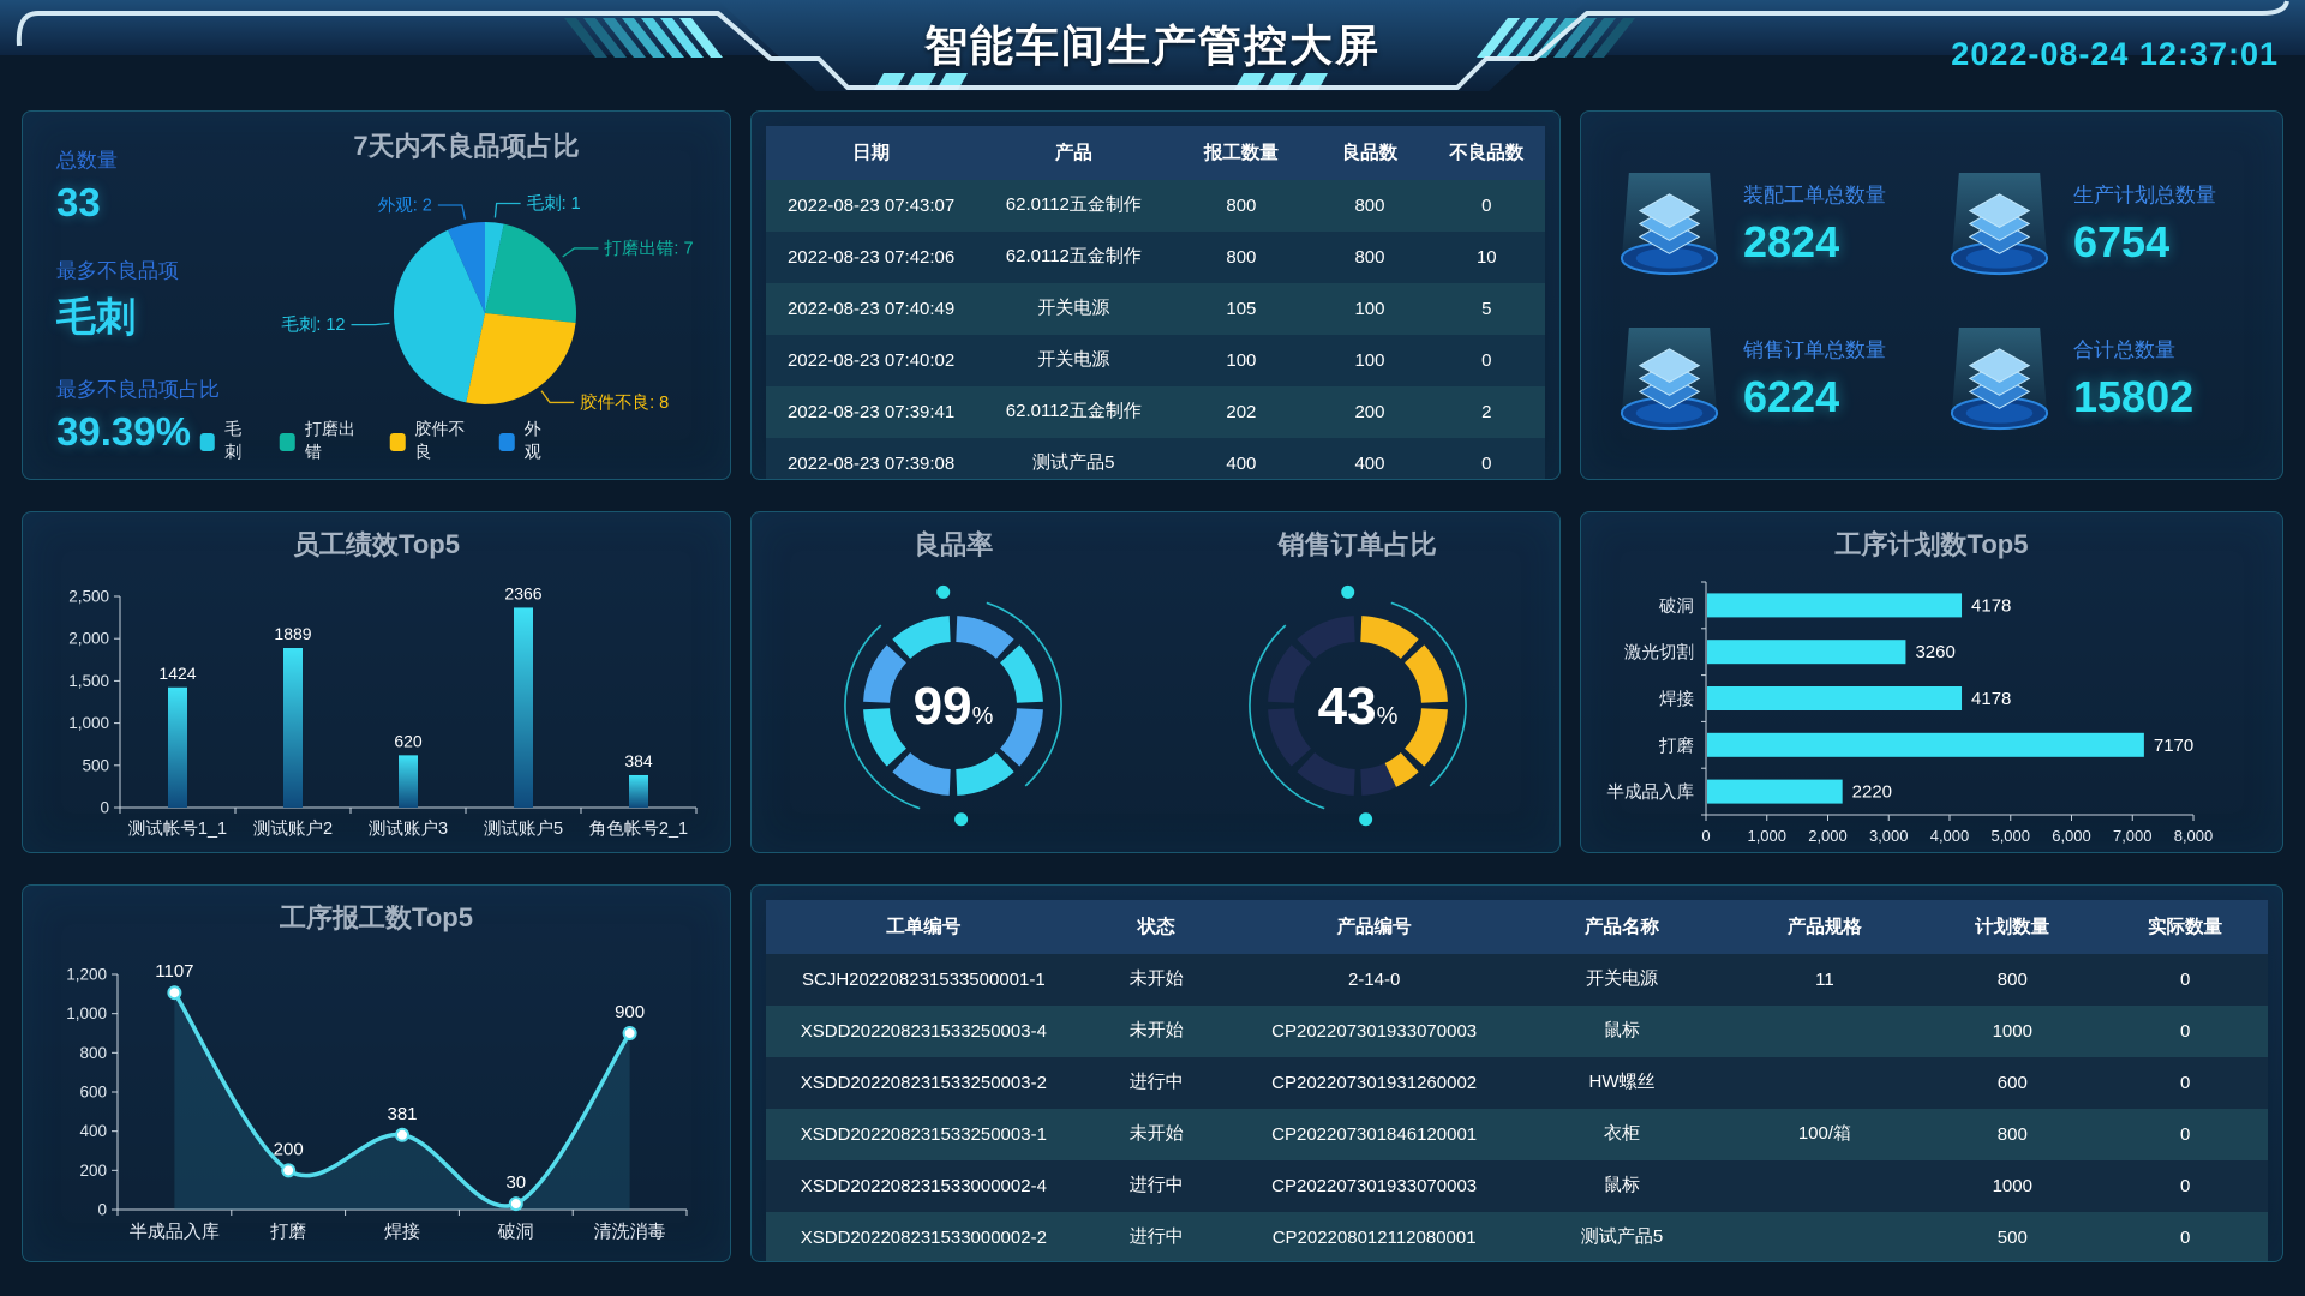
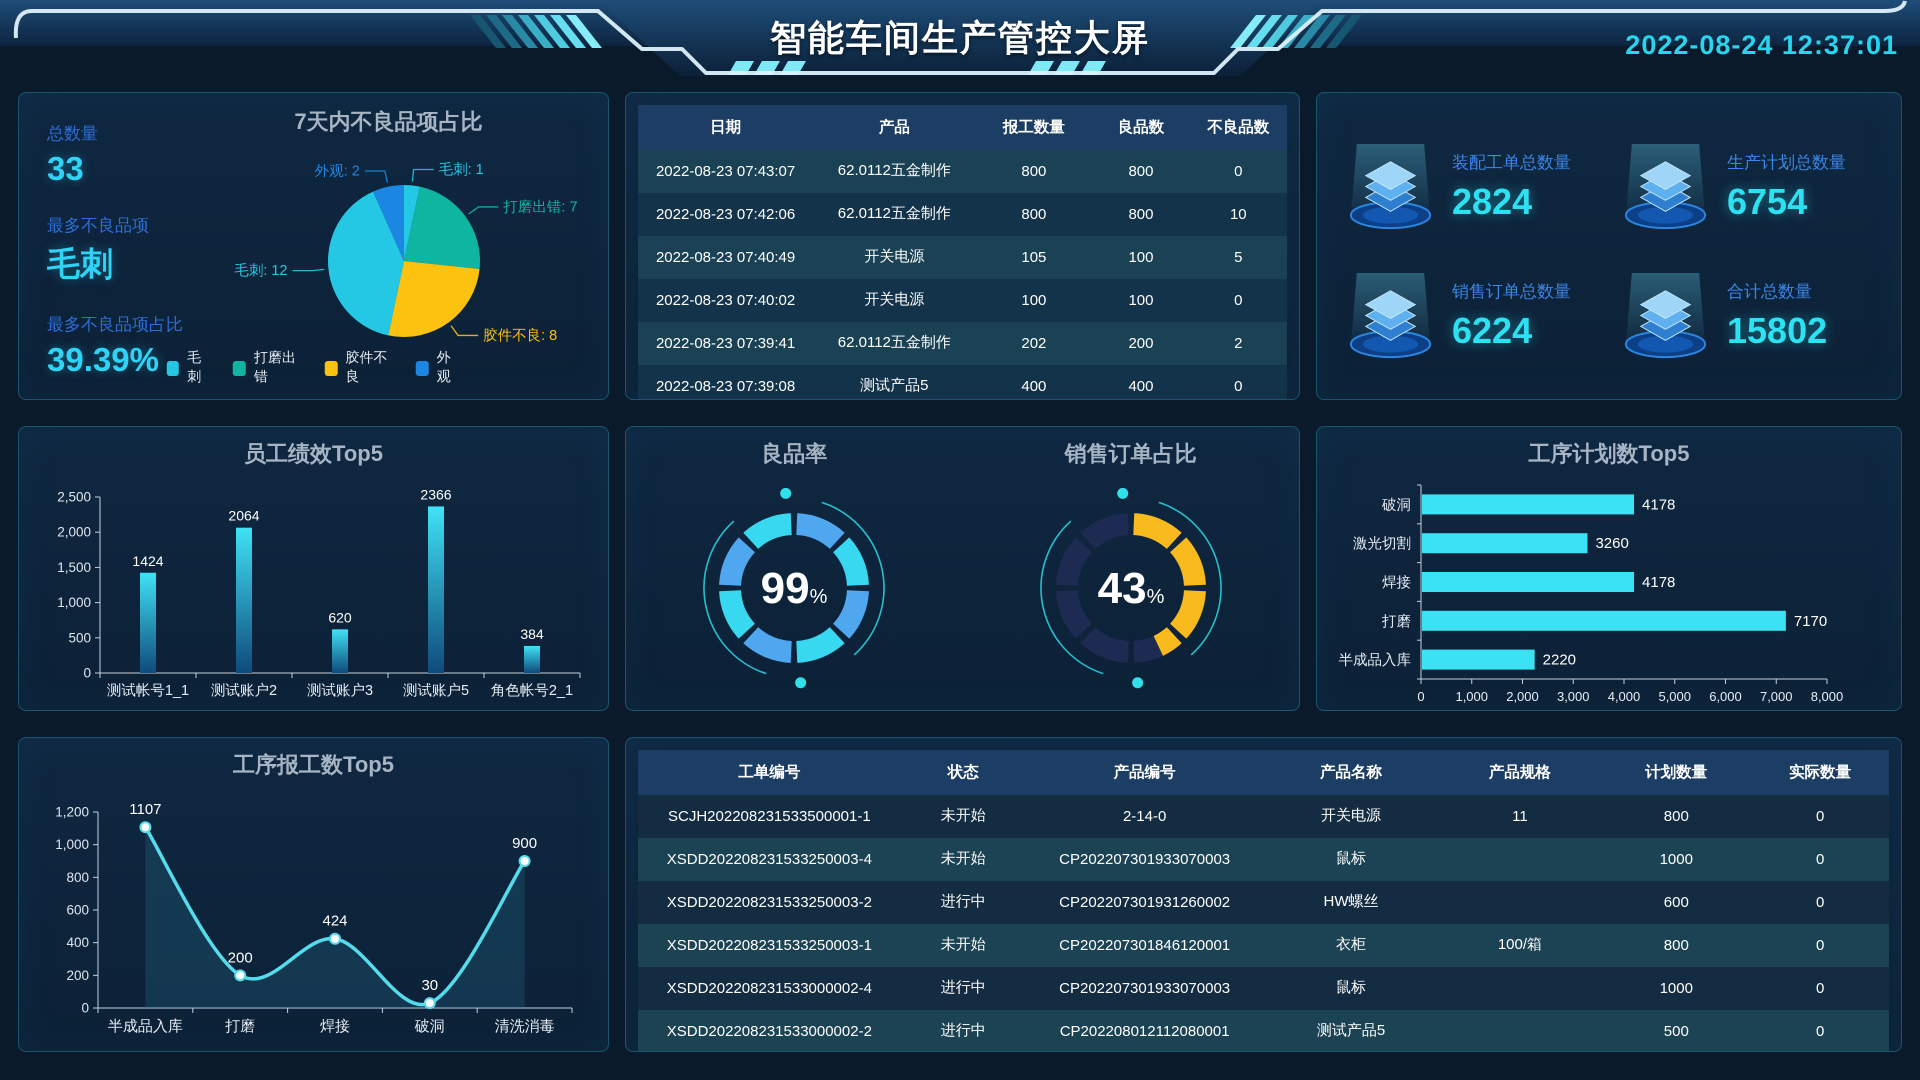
员工绩效Top5/测试账户2: 1889 -> 2064
工序报工数Top5/焊接: 381 -> 424
